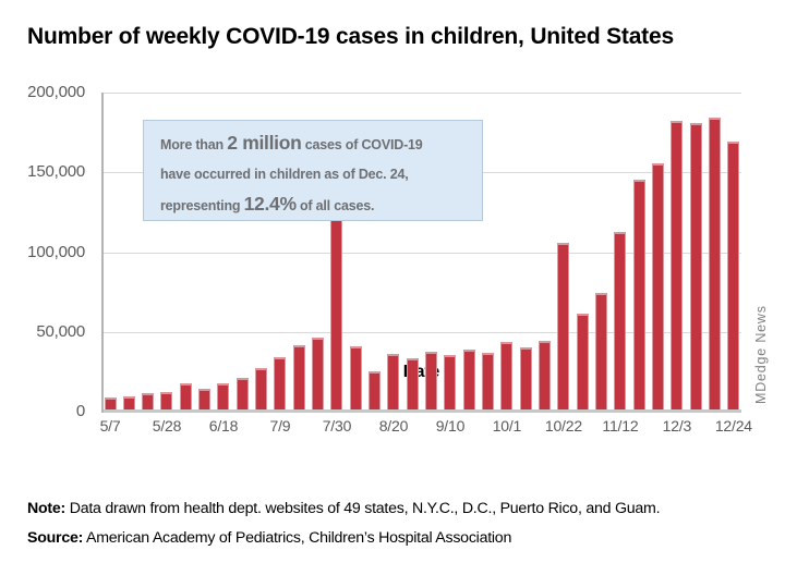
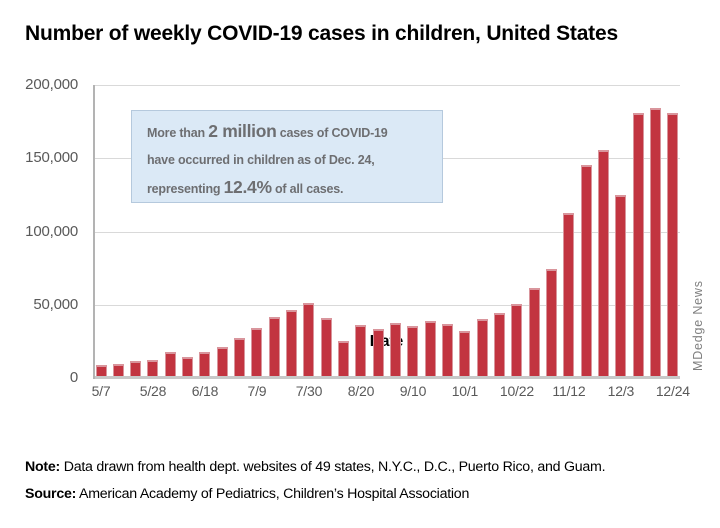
7/30: 131000 -> 51000
10/1: 44000 -> 32000
10/22: 106000 -> 50000
12/3: 182000 -> 125000
12/24: 169000 -> 181000
